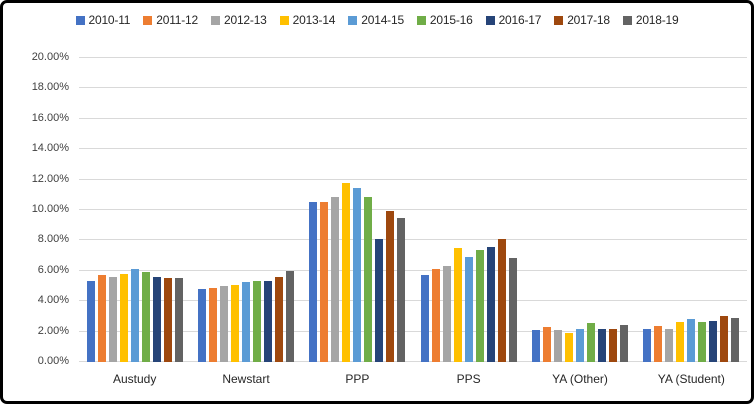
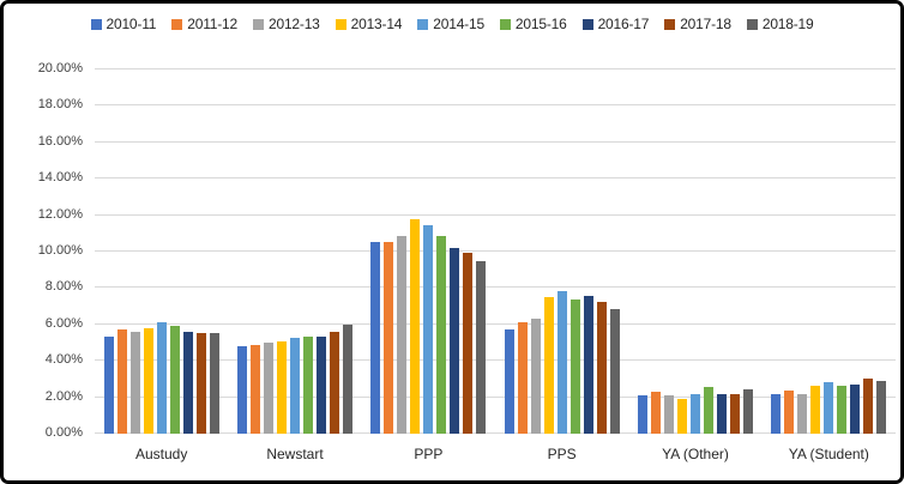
2016-17/PPP: 8.1% -> 10.2%
2014-15/PPS: 6.9% -> 7.8%
2017-18/PPS: 8.1% -> 7.2%
